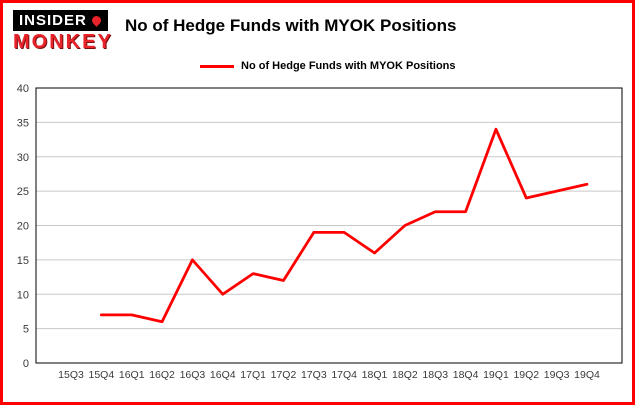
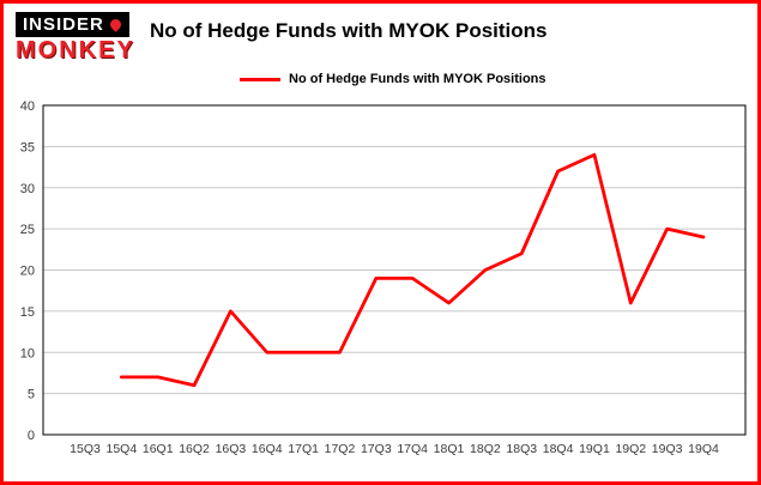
17Q1: 13 -> 10
17Q2: 12 -> 10
18Q4: 22 -> 32
19Q2: 24 -> 16
19Q4: 26 -> 24
